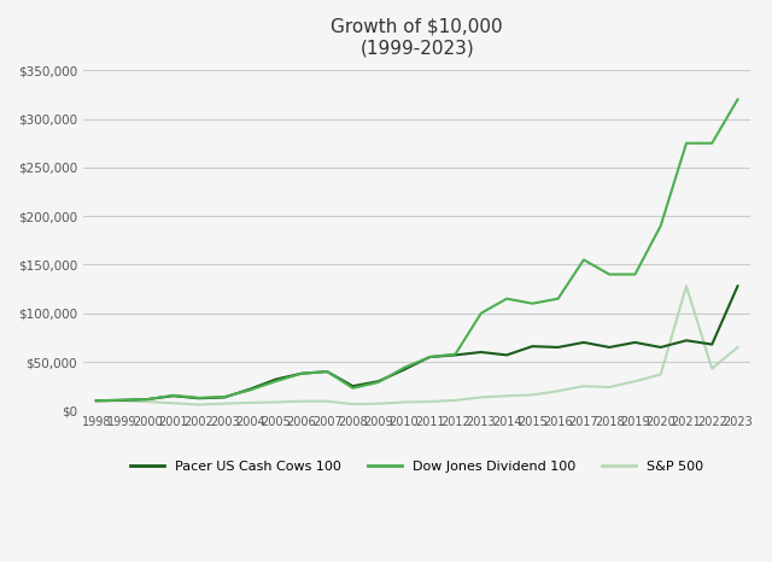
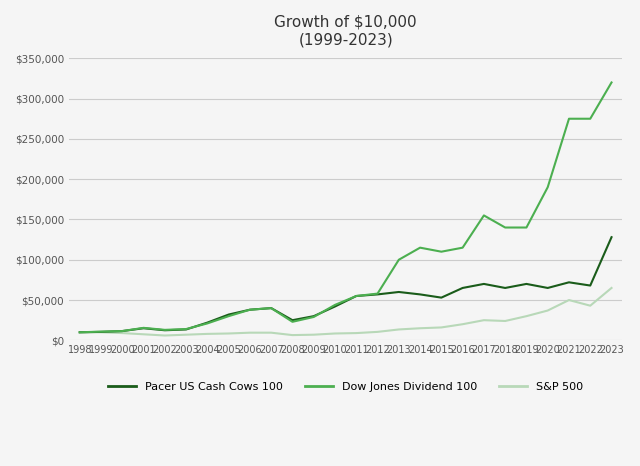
Pacer US Cash Cows 100/2015: $66,000 -> $53,000
S&P 500/2021: $128,000 -> $50,000
